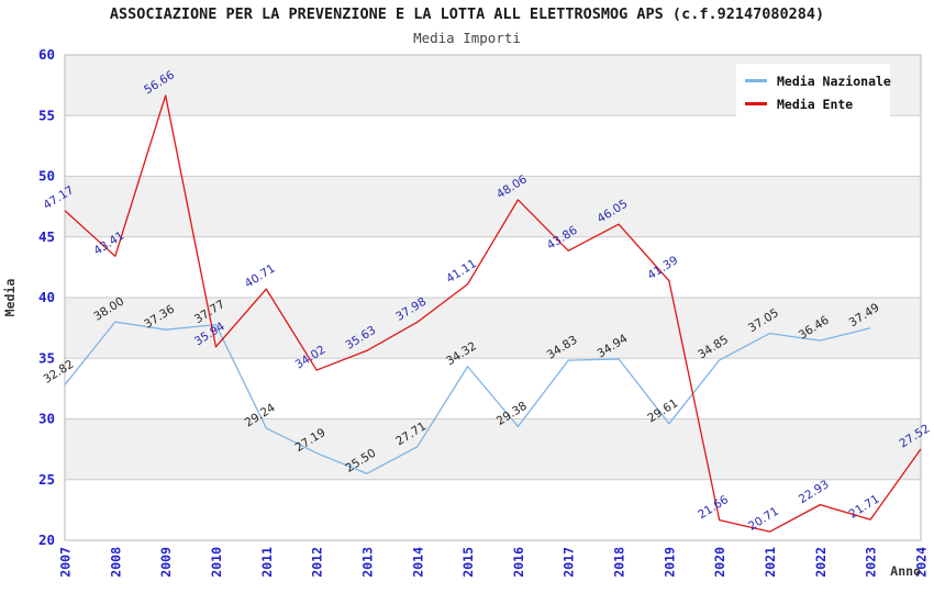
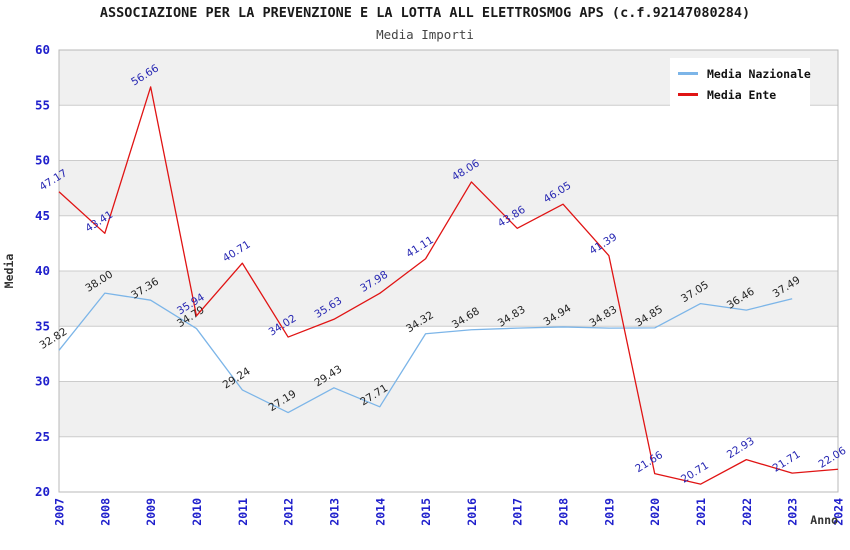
Media Nazionale/2010: 37.77 -> 34.79
Media Nazionale/2013: 25.50 -> 29.43
Media Nazionale/2016: 29.38 -> 34.68
Media Nazionale/2019: 29.61 -> 34.83
Media Ente/2024: 27.52 -> 22.06
